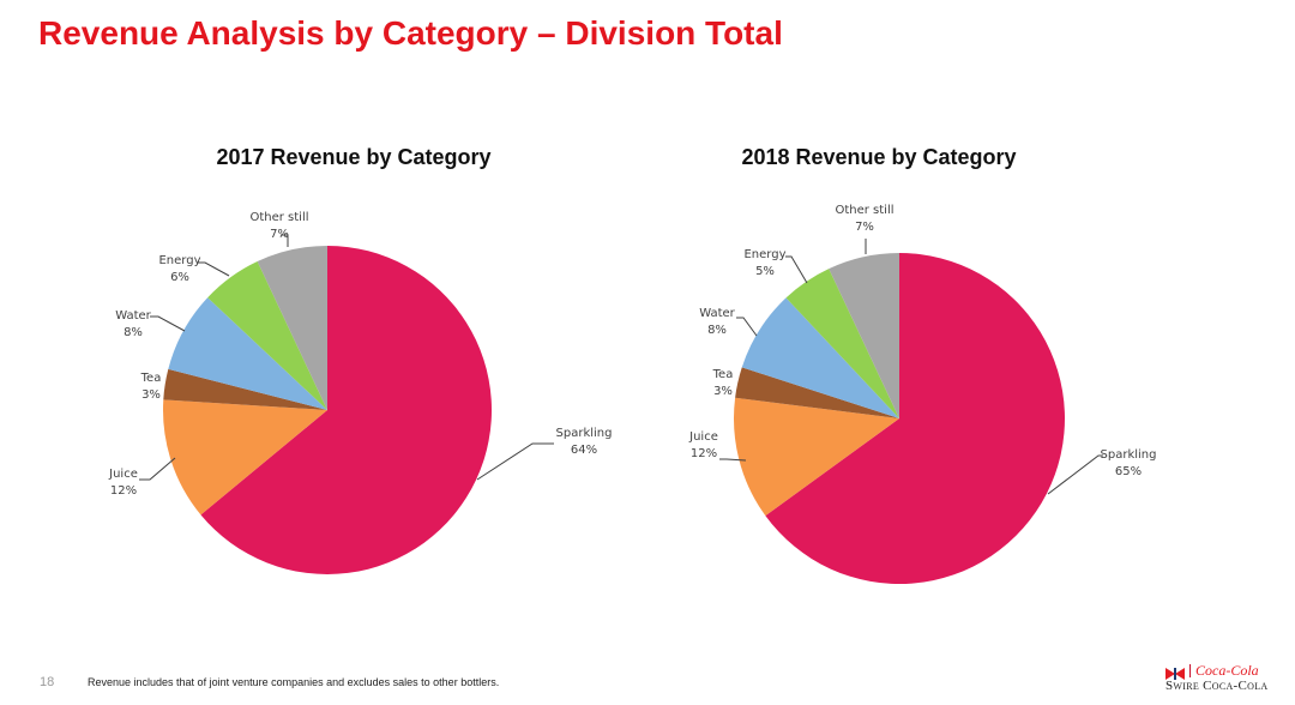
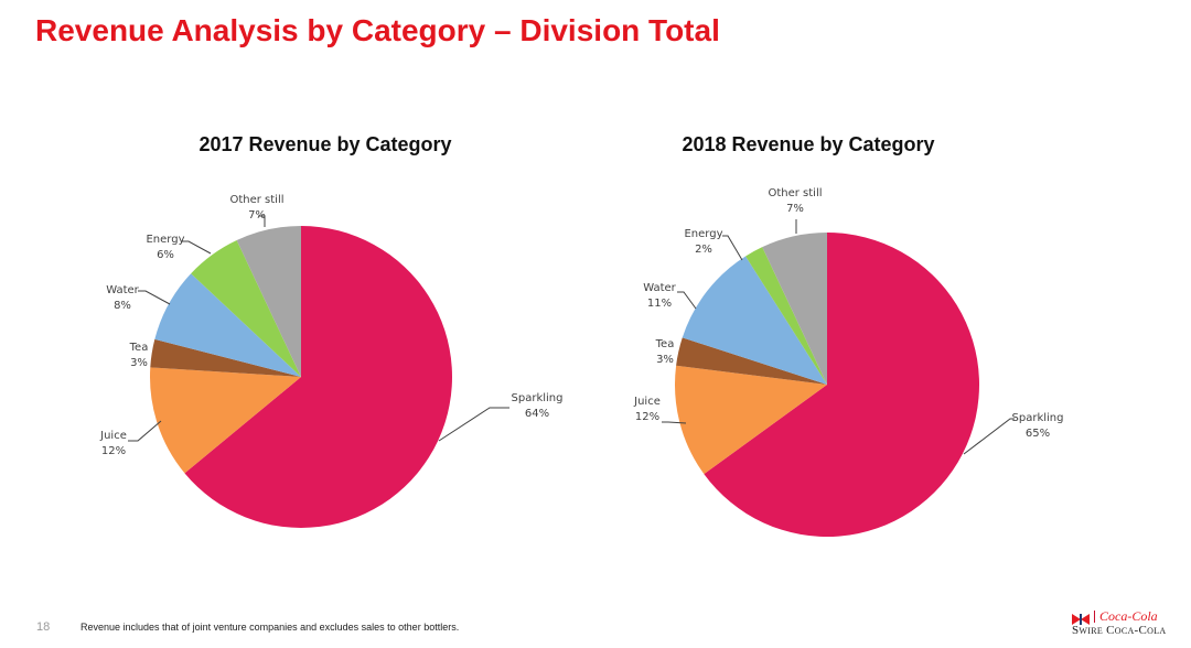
2018 Revenue by Category/Water: 8% -> 11%
2018 Revenue by Category/Energy: 5% -> 2%
